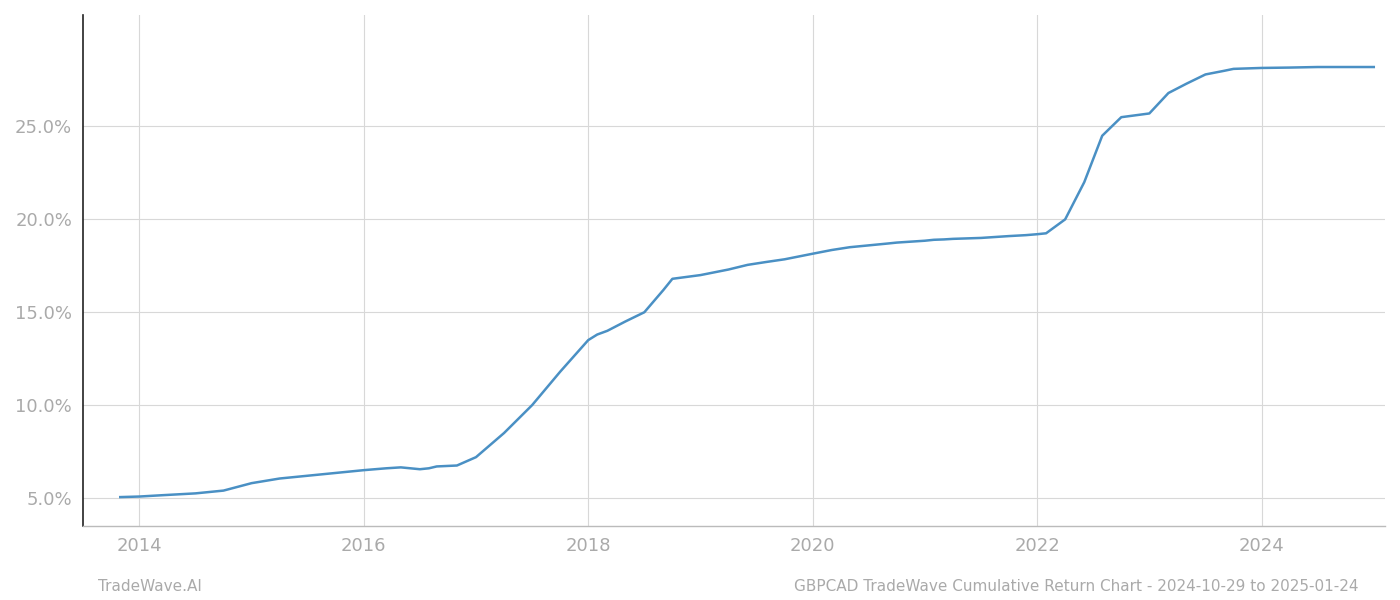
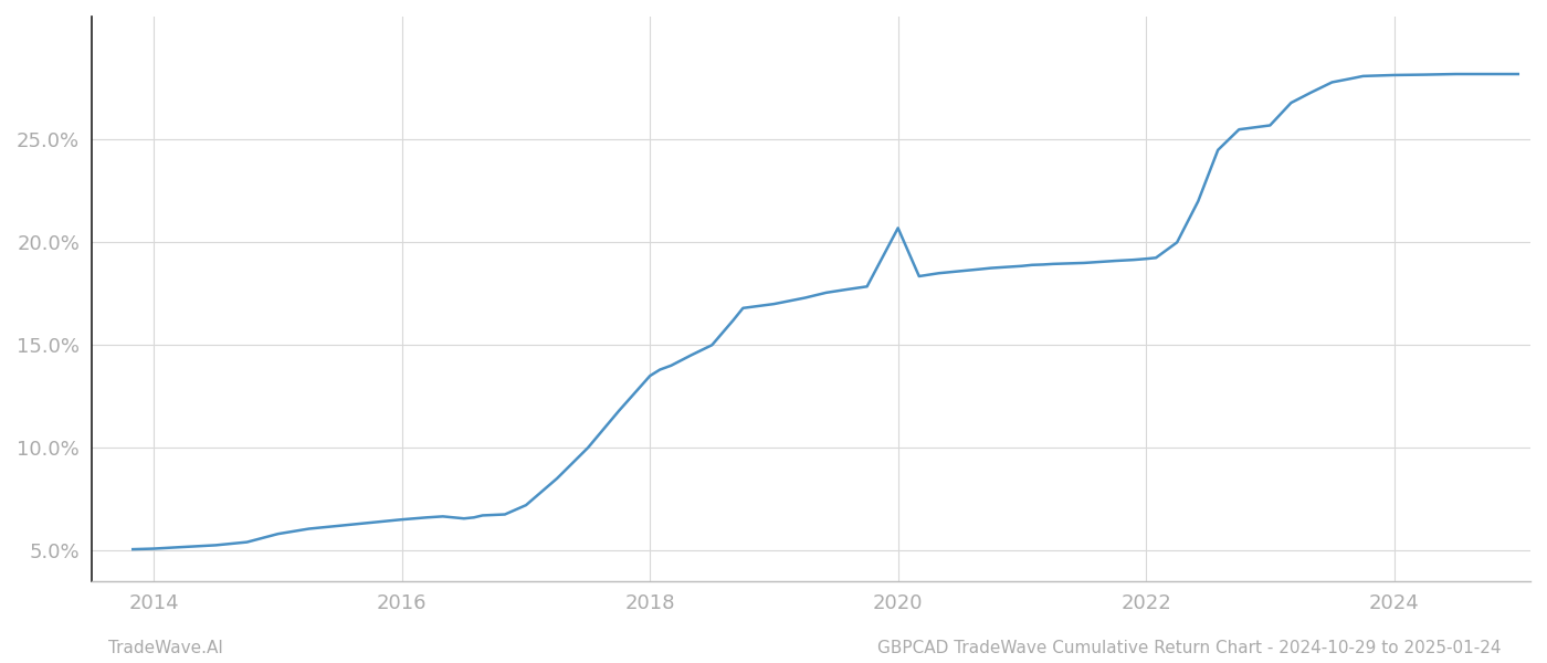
2020: 18.1% -> 20.7%
